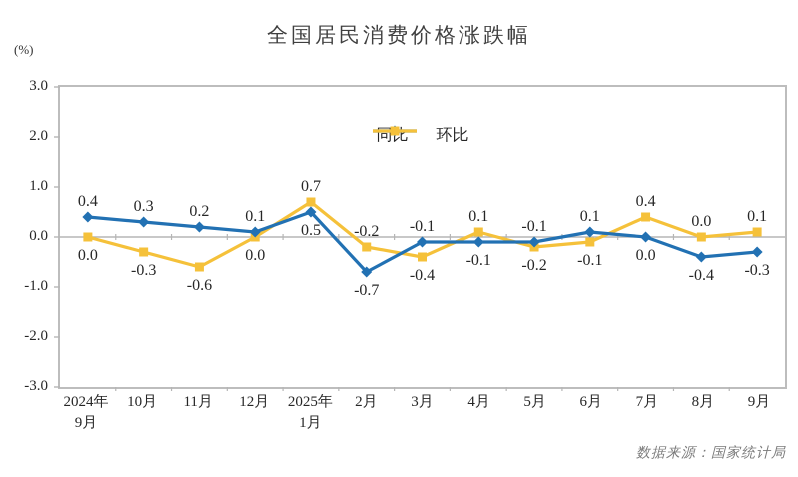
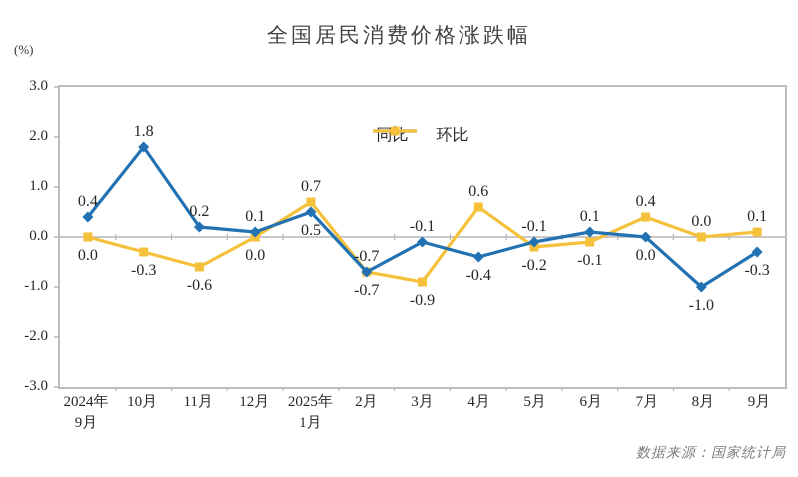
同比/10月: 0.3 -> 1.8
环比/2月: -0.2 -> -0.7
环比/3月: -0.4 -> -0.9
同比/4月: -0.1 -> -0.4
环比/4月: 0.1 -> 0.6
同比/8月: -0.4 -> -1.0
